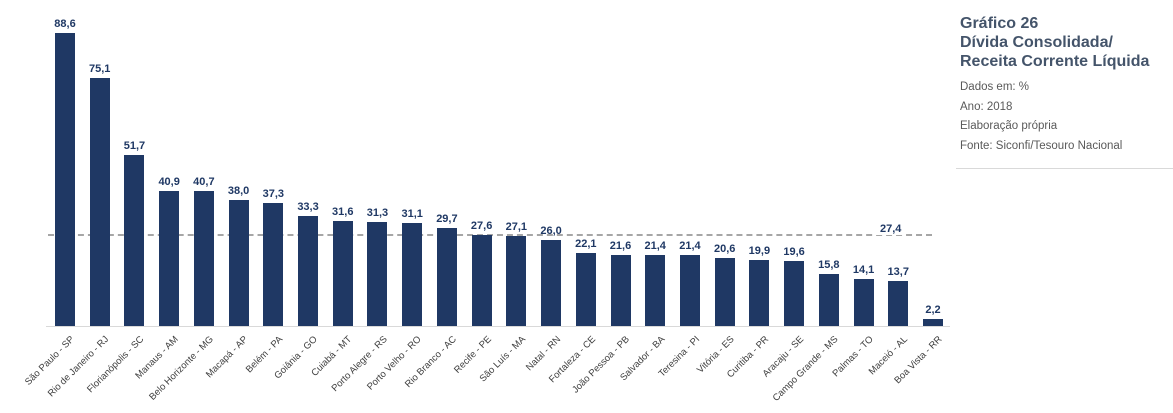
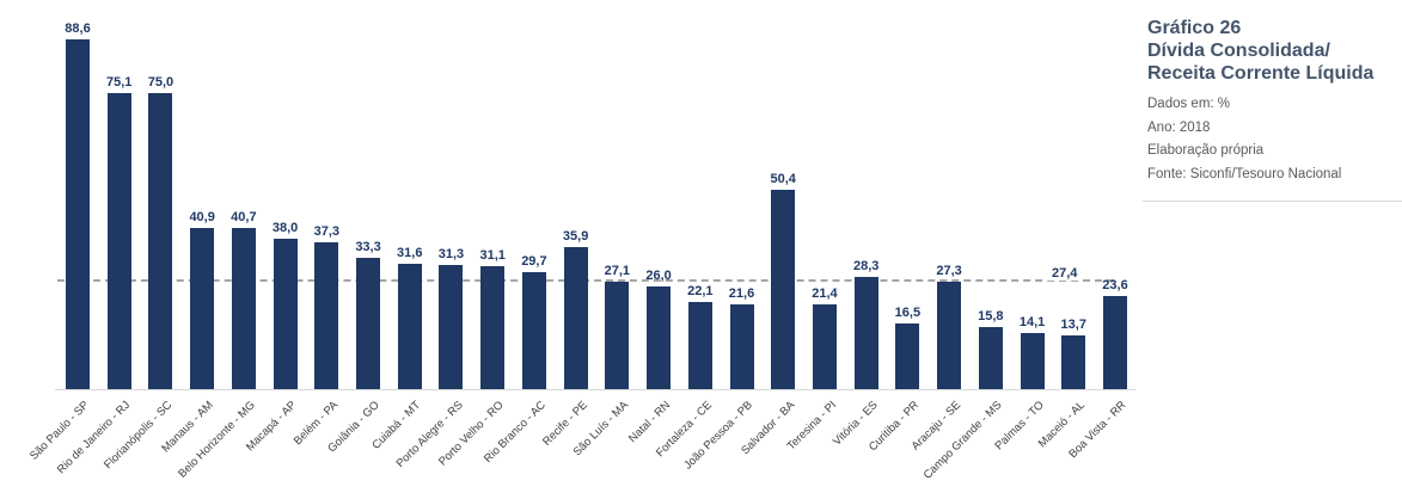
Florianópolis - SC: 51,7 -> 75,0
Recife - PE: 27,6 -> 35,9
Salvador - BA: 21,4 -> 50,4
Vitória - ES: 20,6 -> 28,3
Curitiba - PR: 19,9 -> 16,5
Aracaju - SE: 19,6 -> 27,3
Boa Vista - RR: 2,2 -> 23,6
